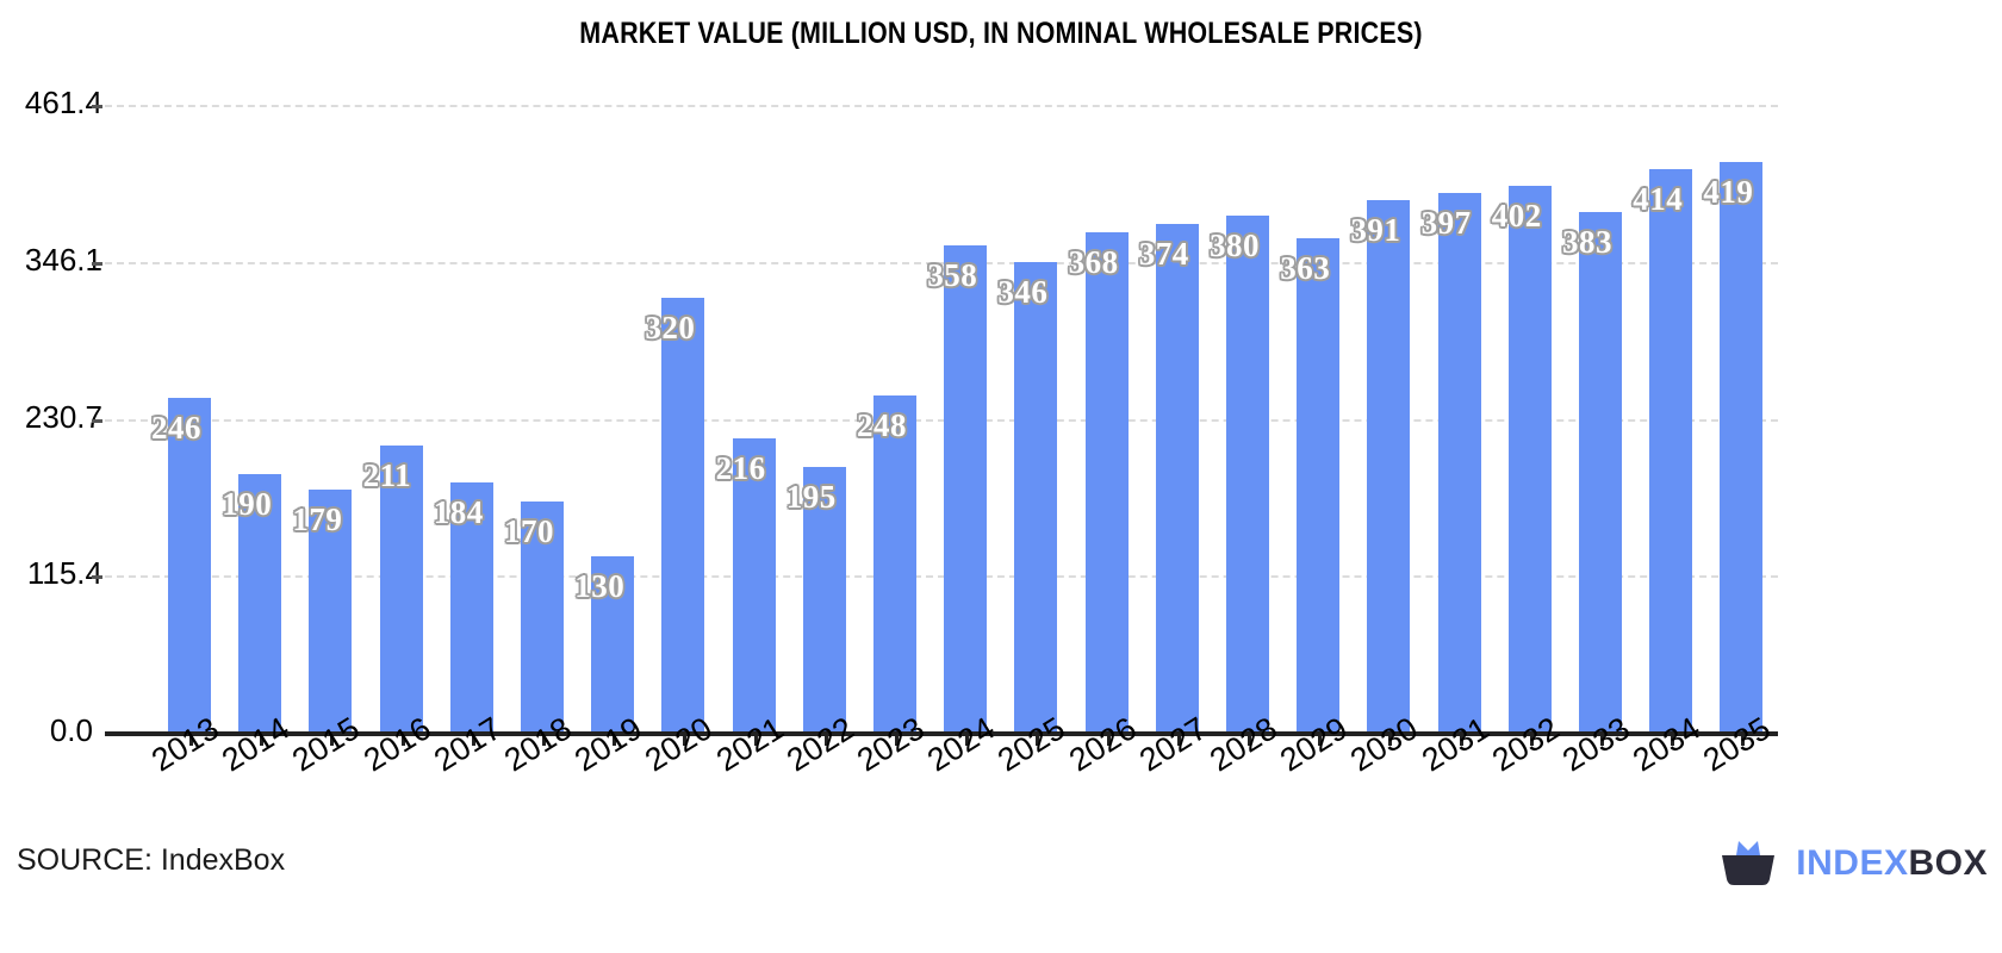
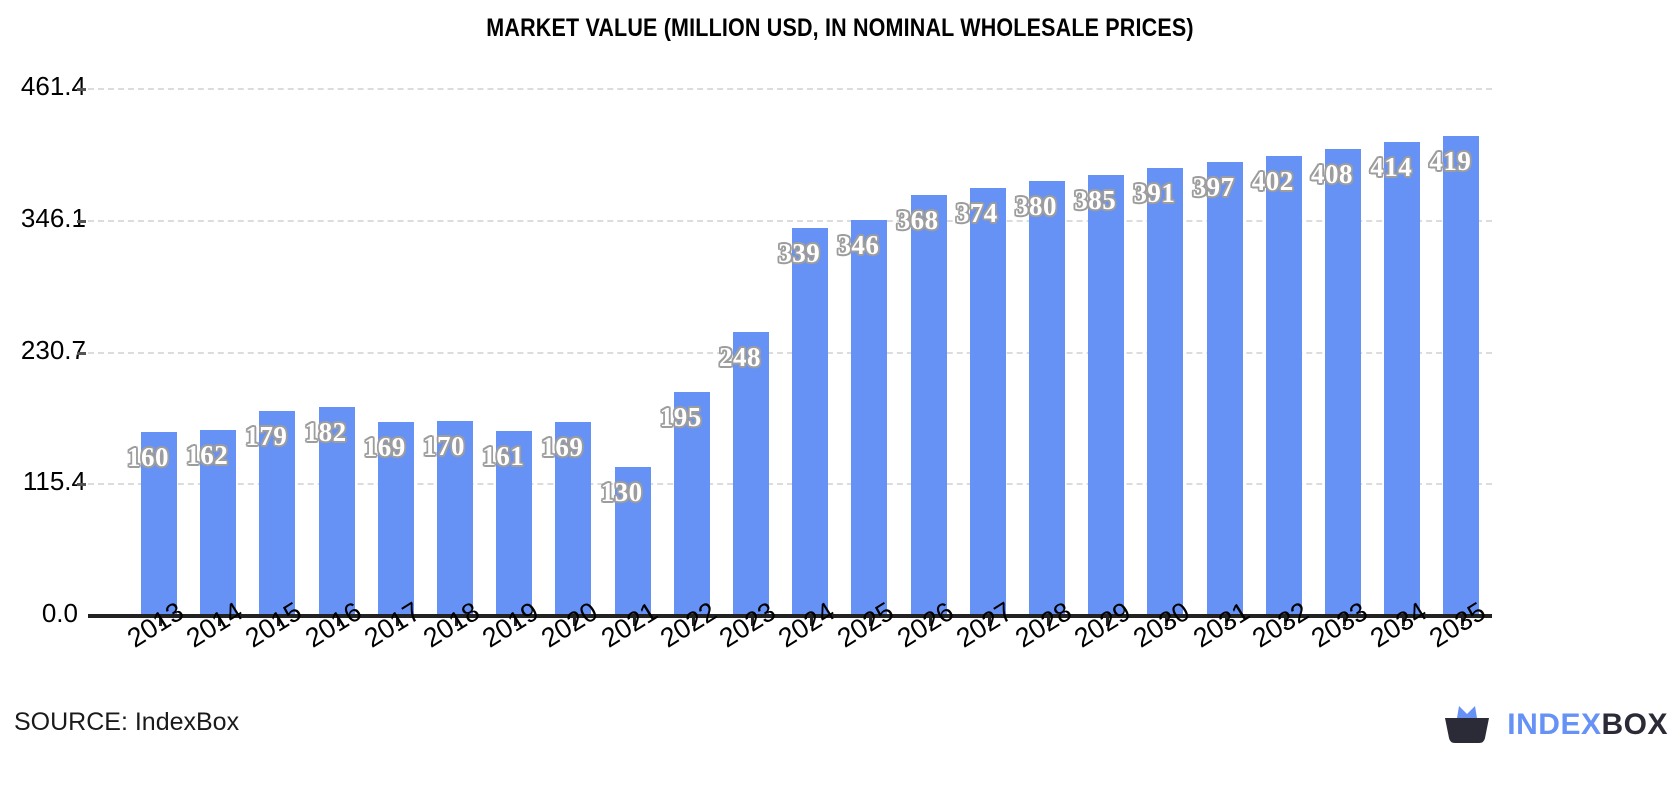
2013: 246 -> 160
2014: 190 -> 162
2016: 211 -> 182
2017: 184 -> 169
2019: 130 -> 161
2020: 320 -> 169
2021: 216 -> 130
2024: 358 -> 339
2029: 363 -> 385
2033: 383 -> 408
